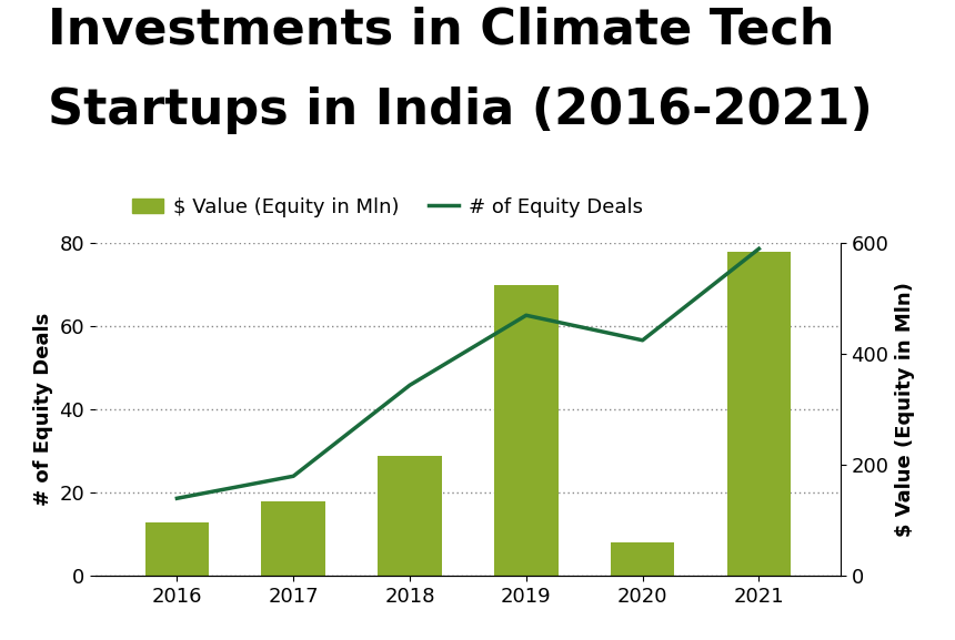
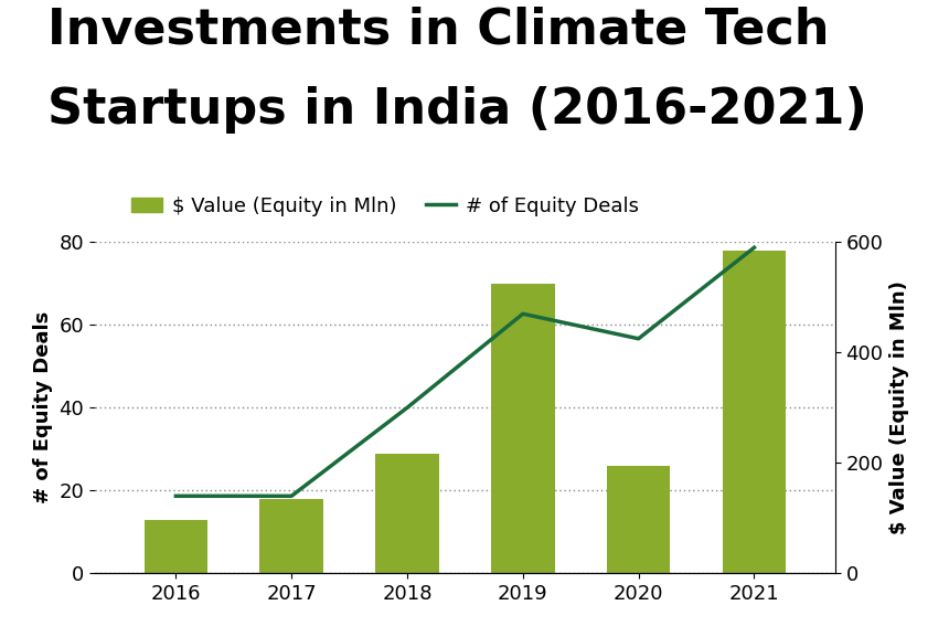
# of Equity Deals/2017: 180 -> 140
# of Equity Deals/2018: 344 -> 300
$ Value (Equity in Mln)/2020: 8 -> 26
